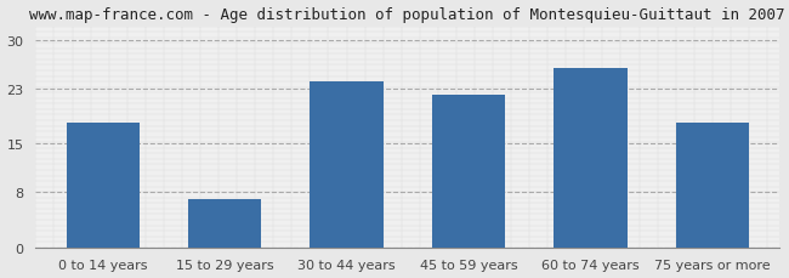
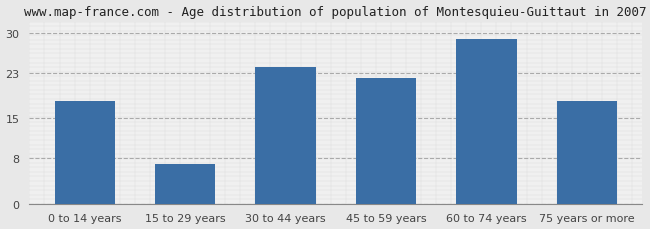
60 to 74 years: 26 -> 29
